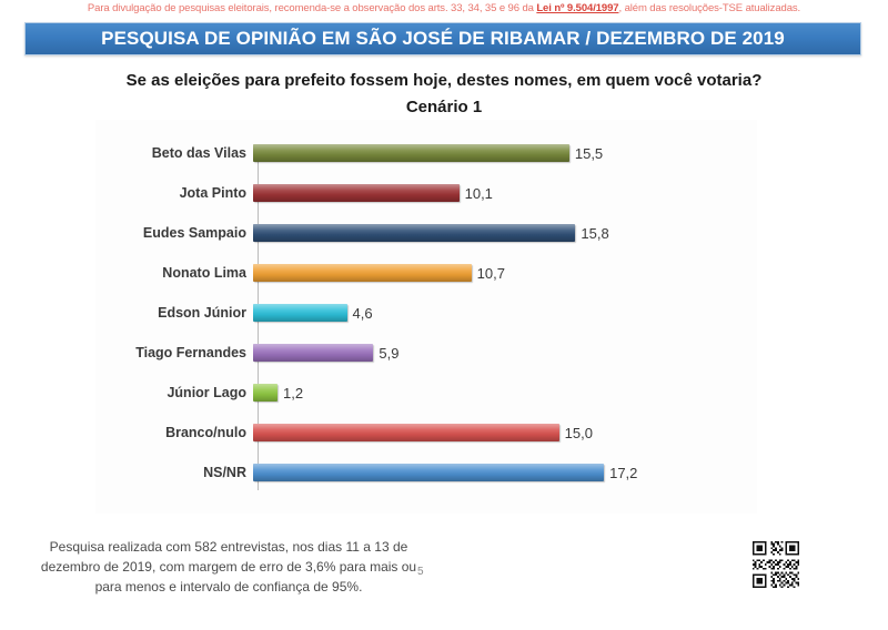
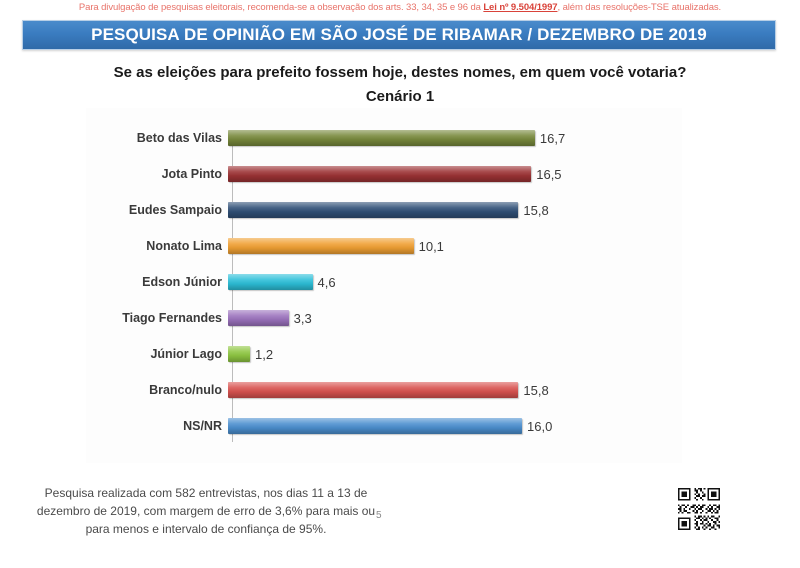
Beto das Vilas: 15,5 -> 16,7
Jota Pinto: 10,1 -> 16,5
Nonato Lima: 10,7 -> 10,1
Tiago Fernandes: 5,9 -> 3,3
Branco/nulo: 15,0 -> 15,8
NS/NR: 17,2 -> 16,0
